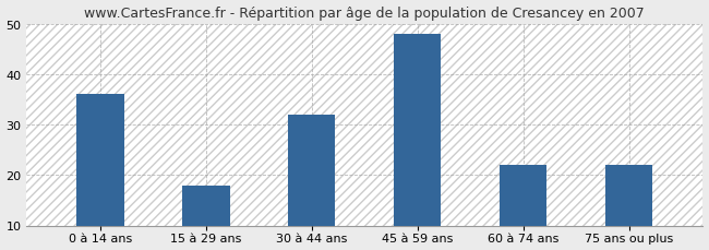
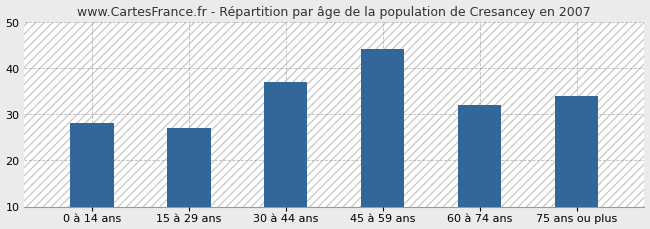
0 à 14 ans: 36 -> 28
15 à 29 ans: 18 -> 27
30 à 44 ans: 32 -> 37
45 à 59 ans: 48 -> 44
60 à 74 ans: 22 -> 32
75 ans ou plus: 22 -> 34
